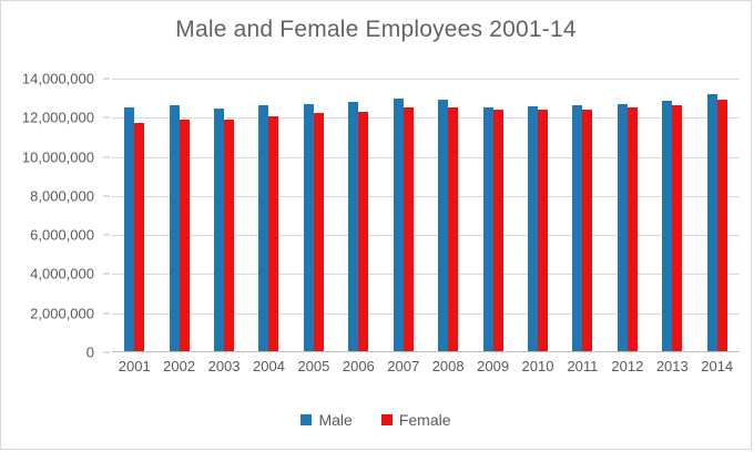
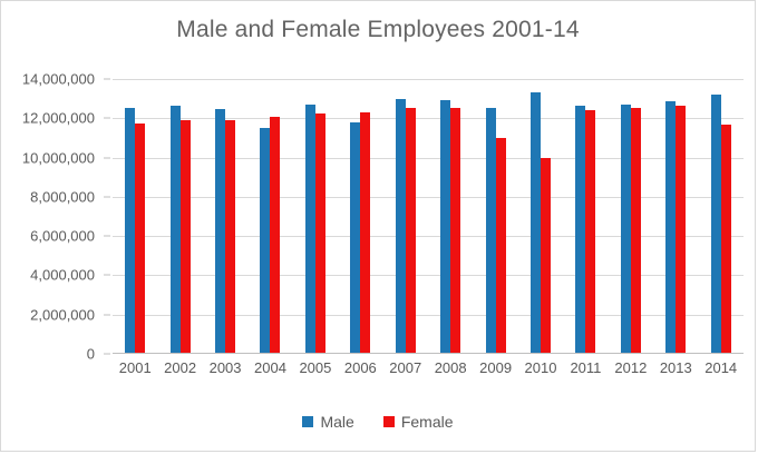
Male/2004: 12600000 -> 11500000
Male/2006: 12800000 -> 11800000
Female/2009: 12400000 -> 11000000
Male/2010: 12600000 -> 13300000
Female/2010: 12400000 -> 10000000
Female/2014: 12900000 -> 11700000
